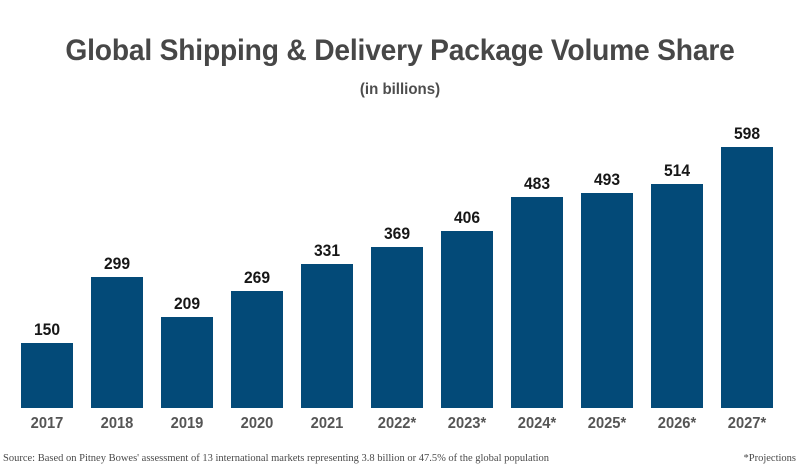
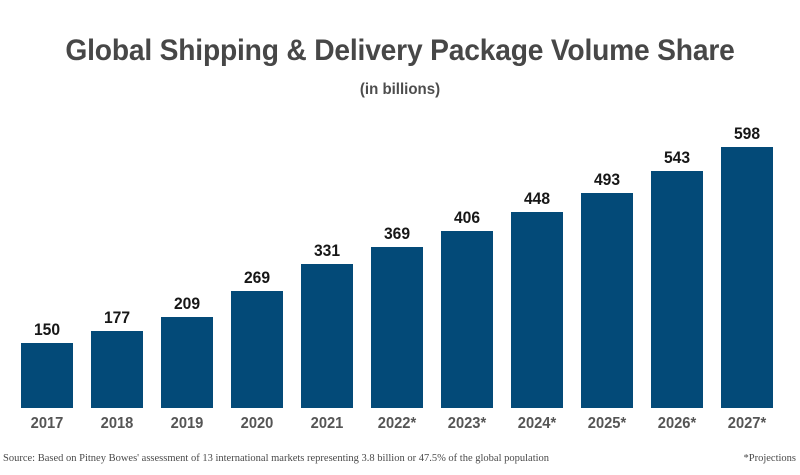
2018: 299 -> 177
2024*: 483 -> 448
2026*: 514 -> 543
